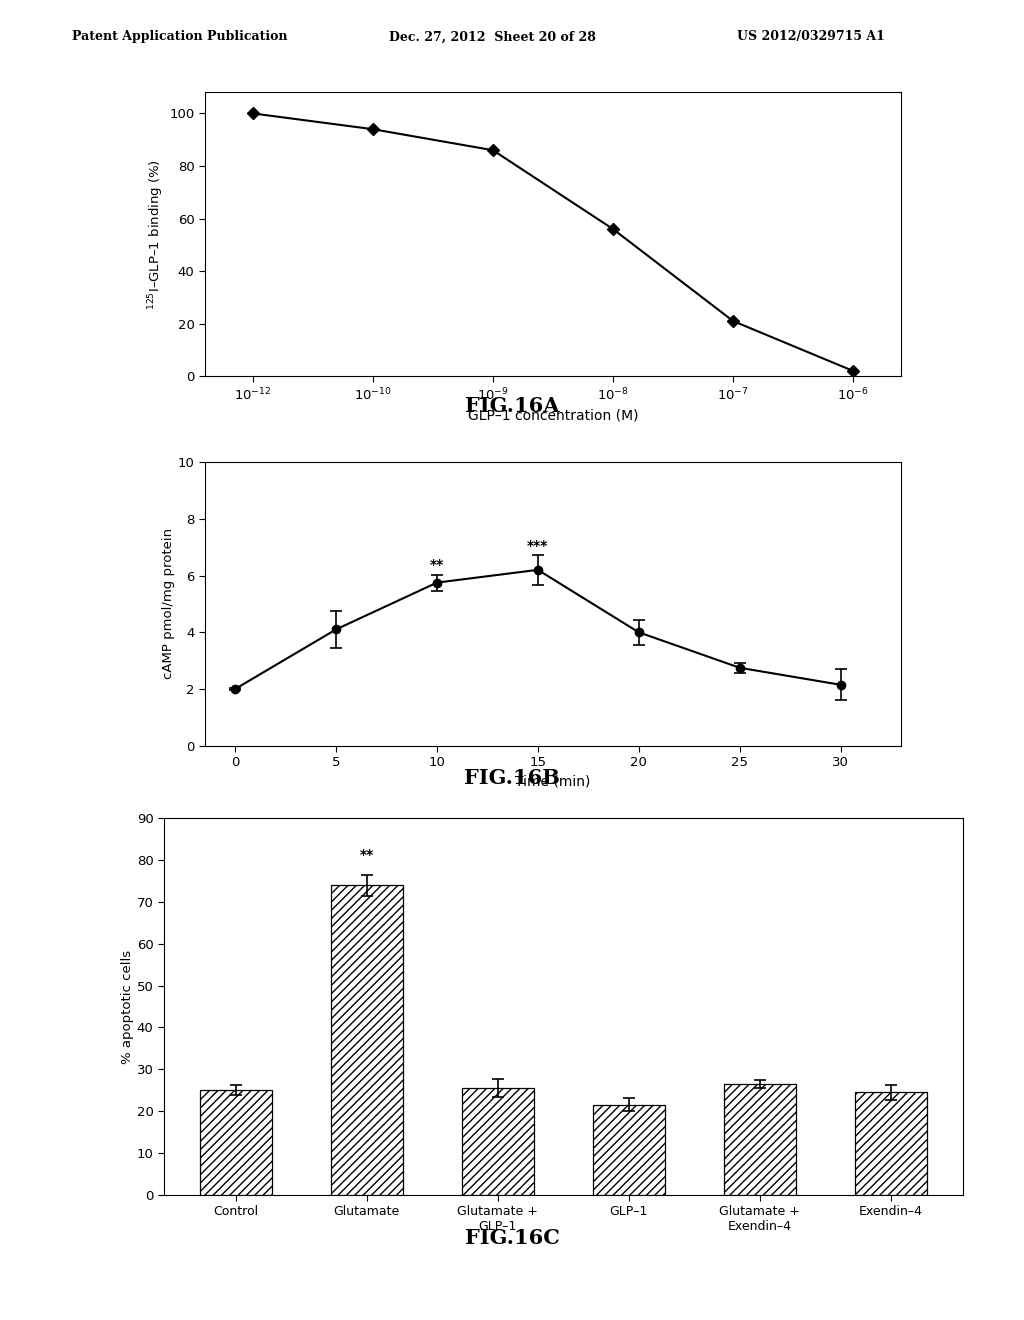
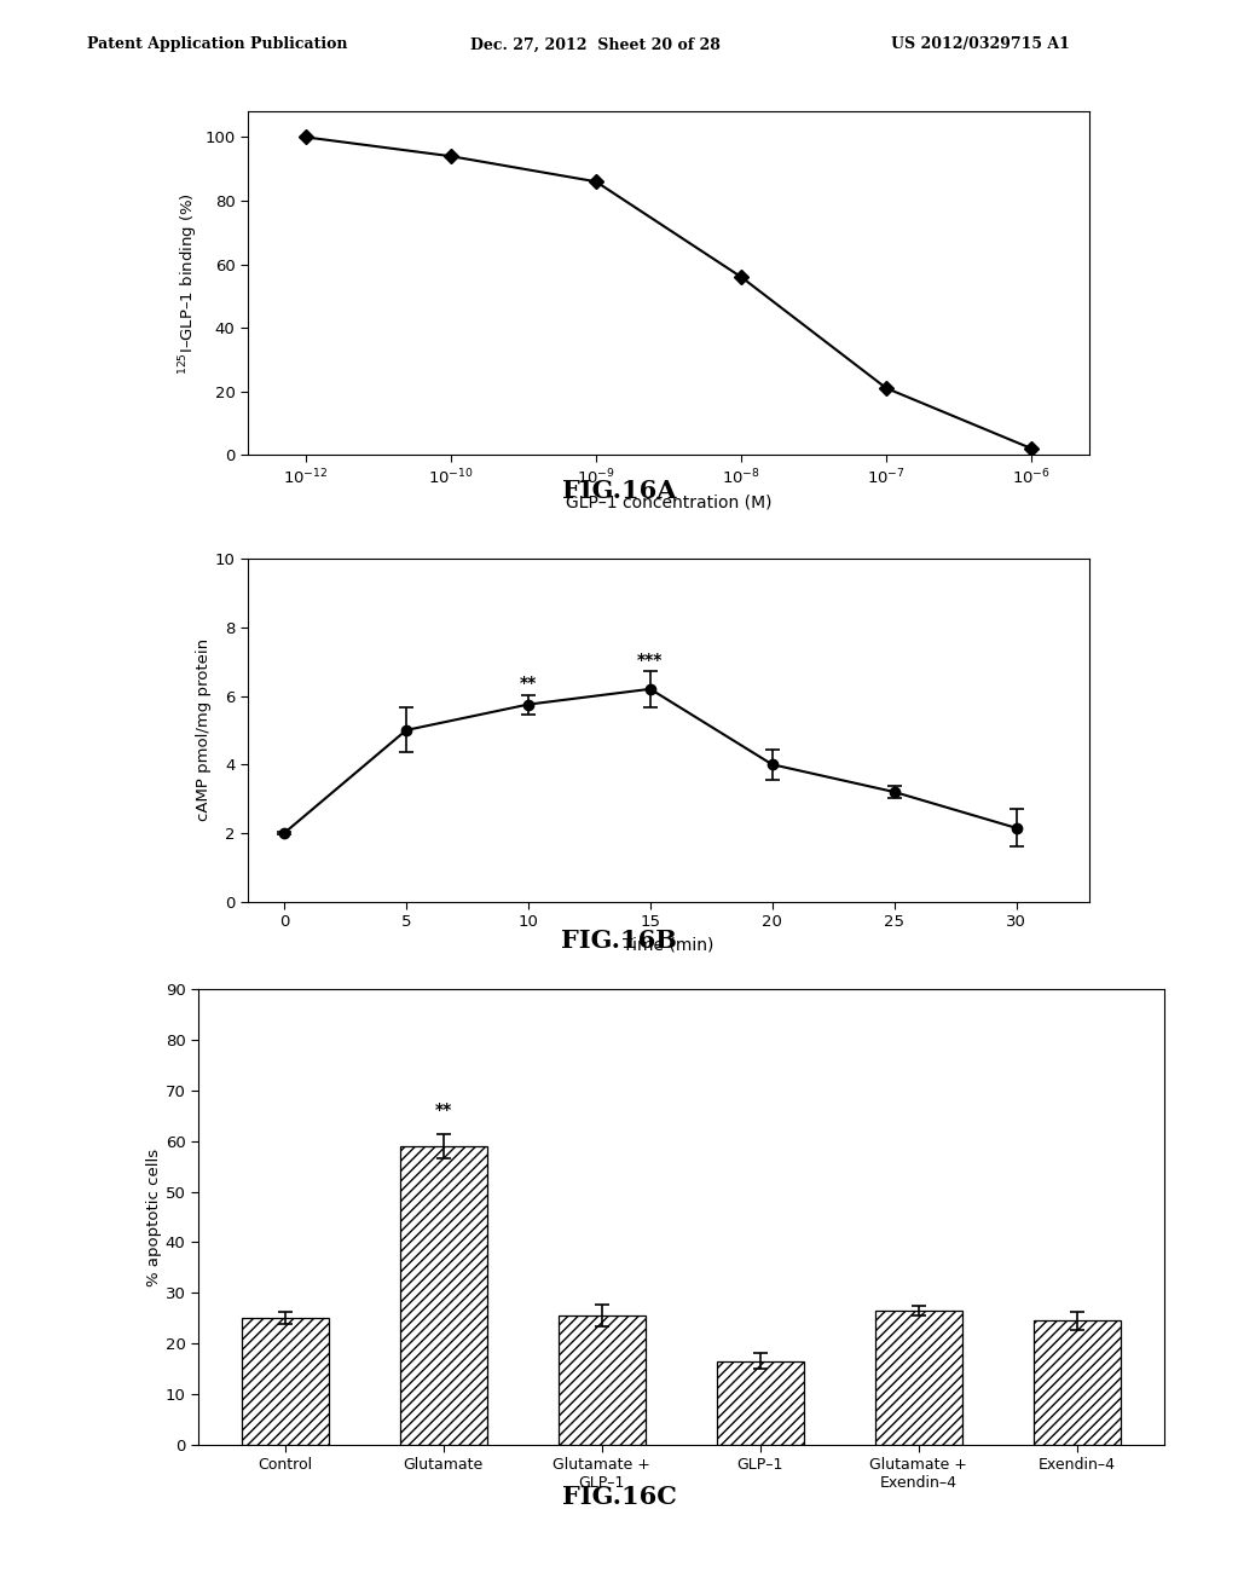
5: 4.10 -> 5.00
25: 2.75 -> 3.20
Glutamate: 74.0 -> 59.0
GLP–1: 21.5 -> 16.5
